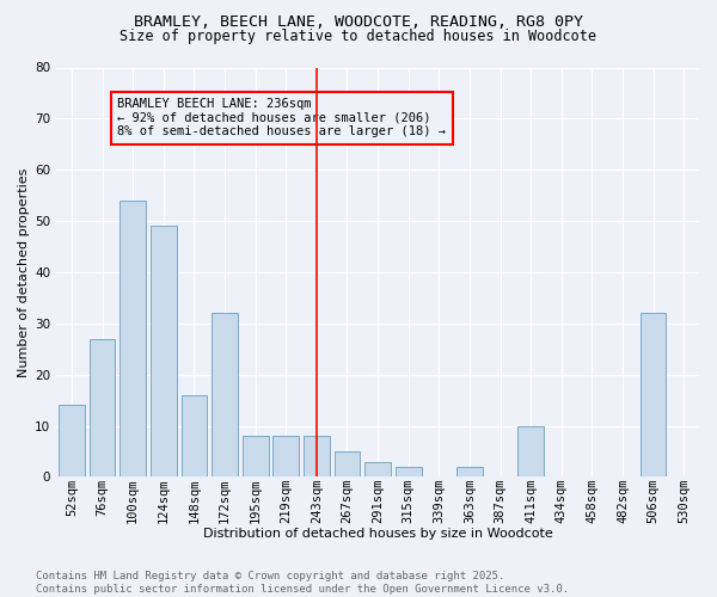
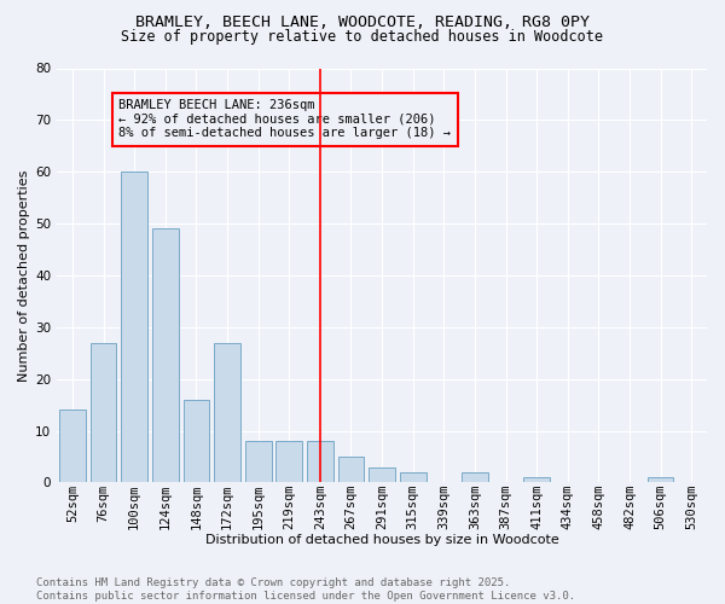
100sqm: 54 -> 60
172sqm: 32 -> 27
411sqm: 10 -> 1
506sqm: 32 -> 1
